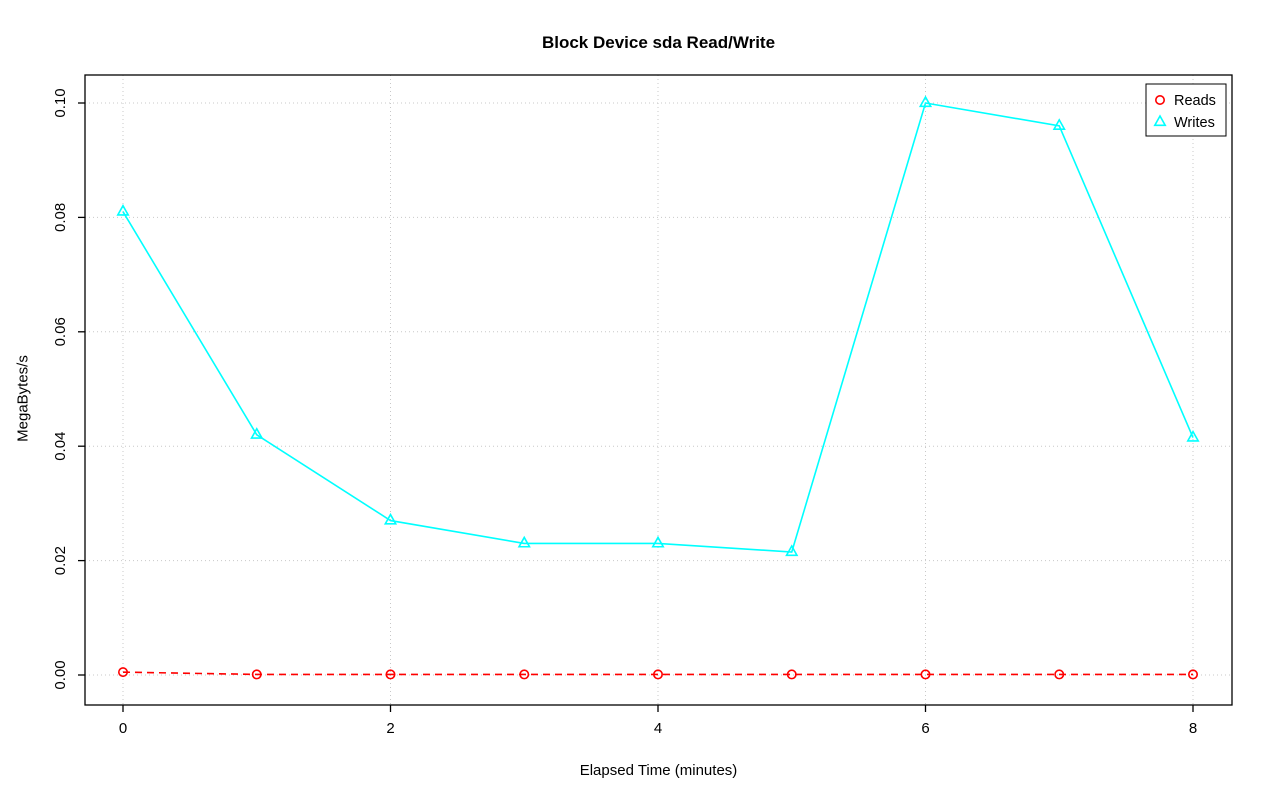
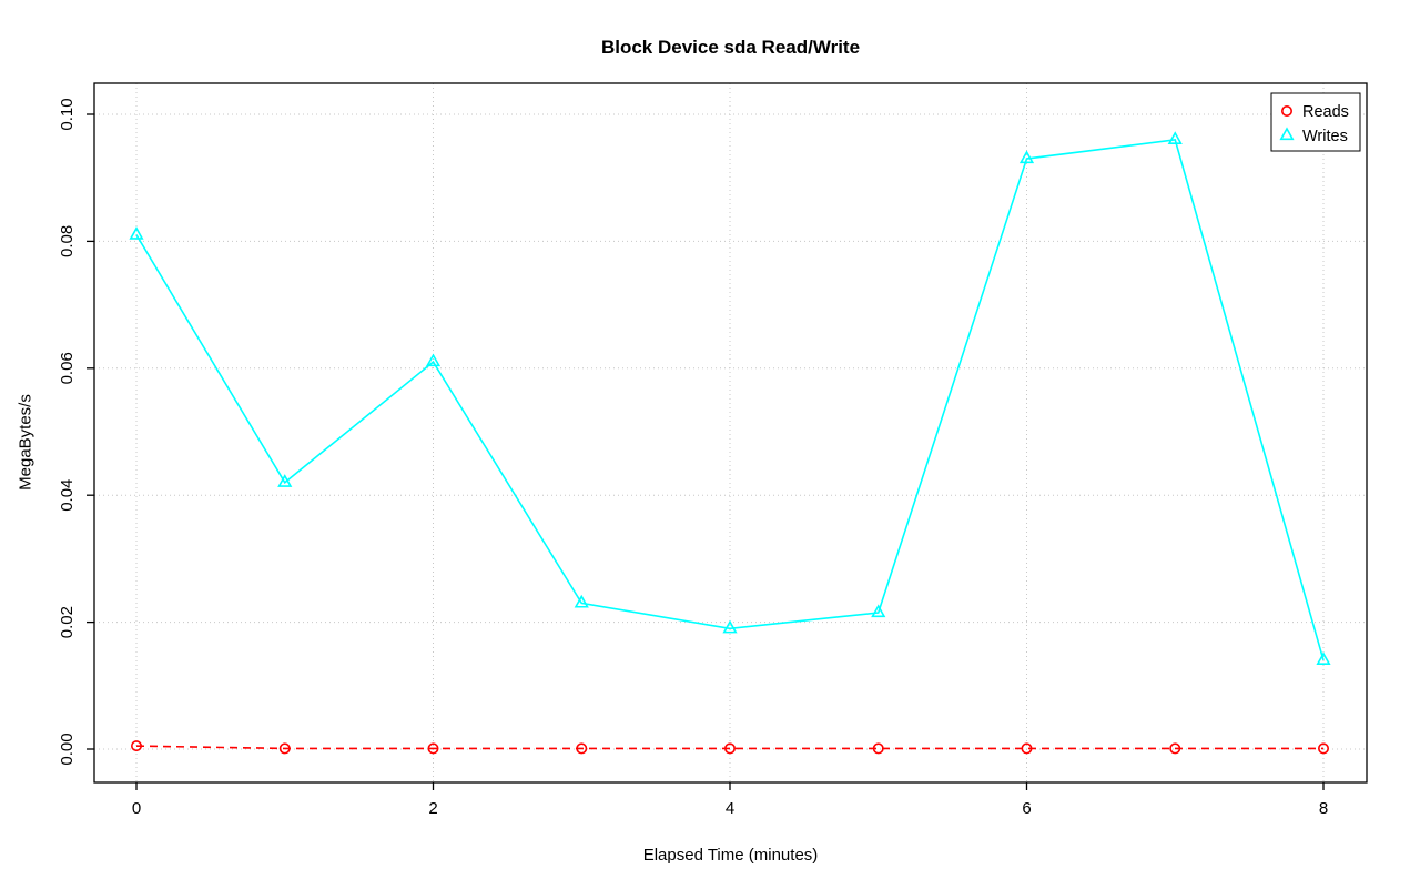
Writes/2: 0.027 -> 0.061
Writes/4: 0.023 -> 0.019
Writes/6: 0.100 -> 0.093
Writes/8: 0.042 -> 0.014
